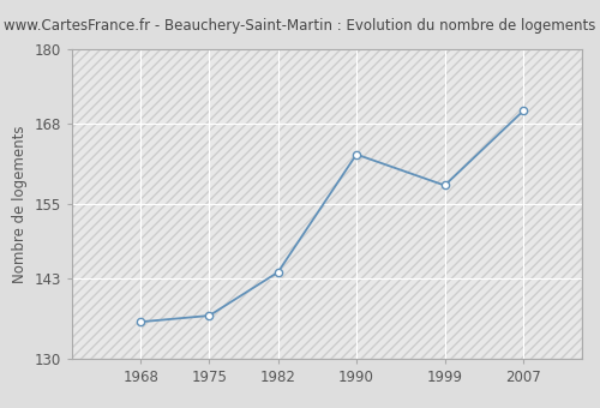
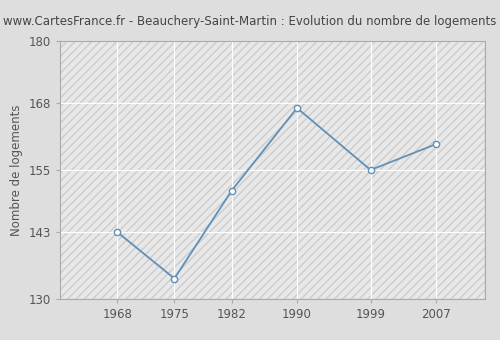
1968: 136 -> 143
1975: 137 -> 134
1982: 144 -> 151
1990: 163 -> 167
1999: 158 -> 155
2007: 170 -> 160
